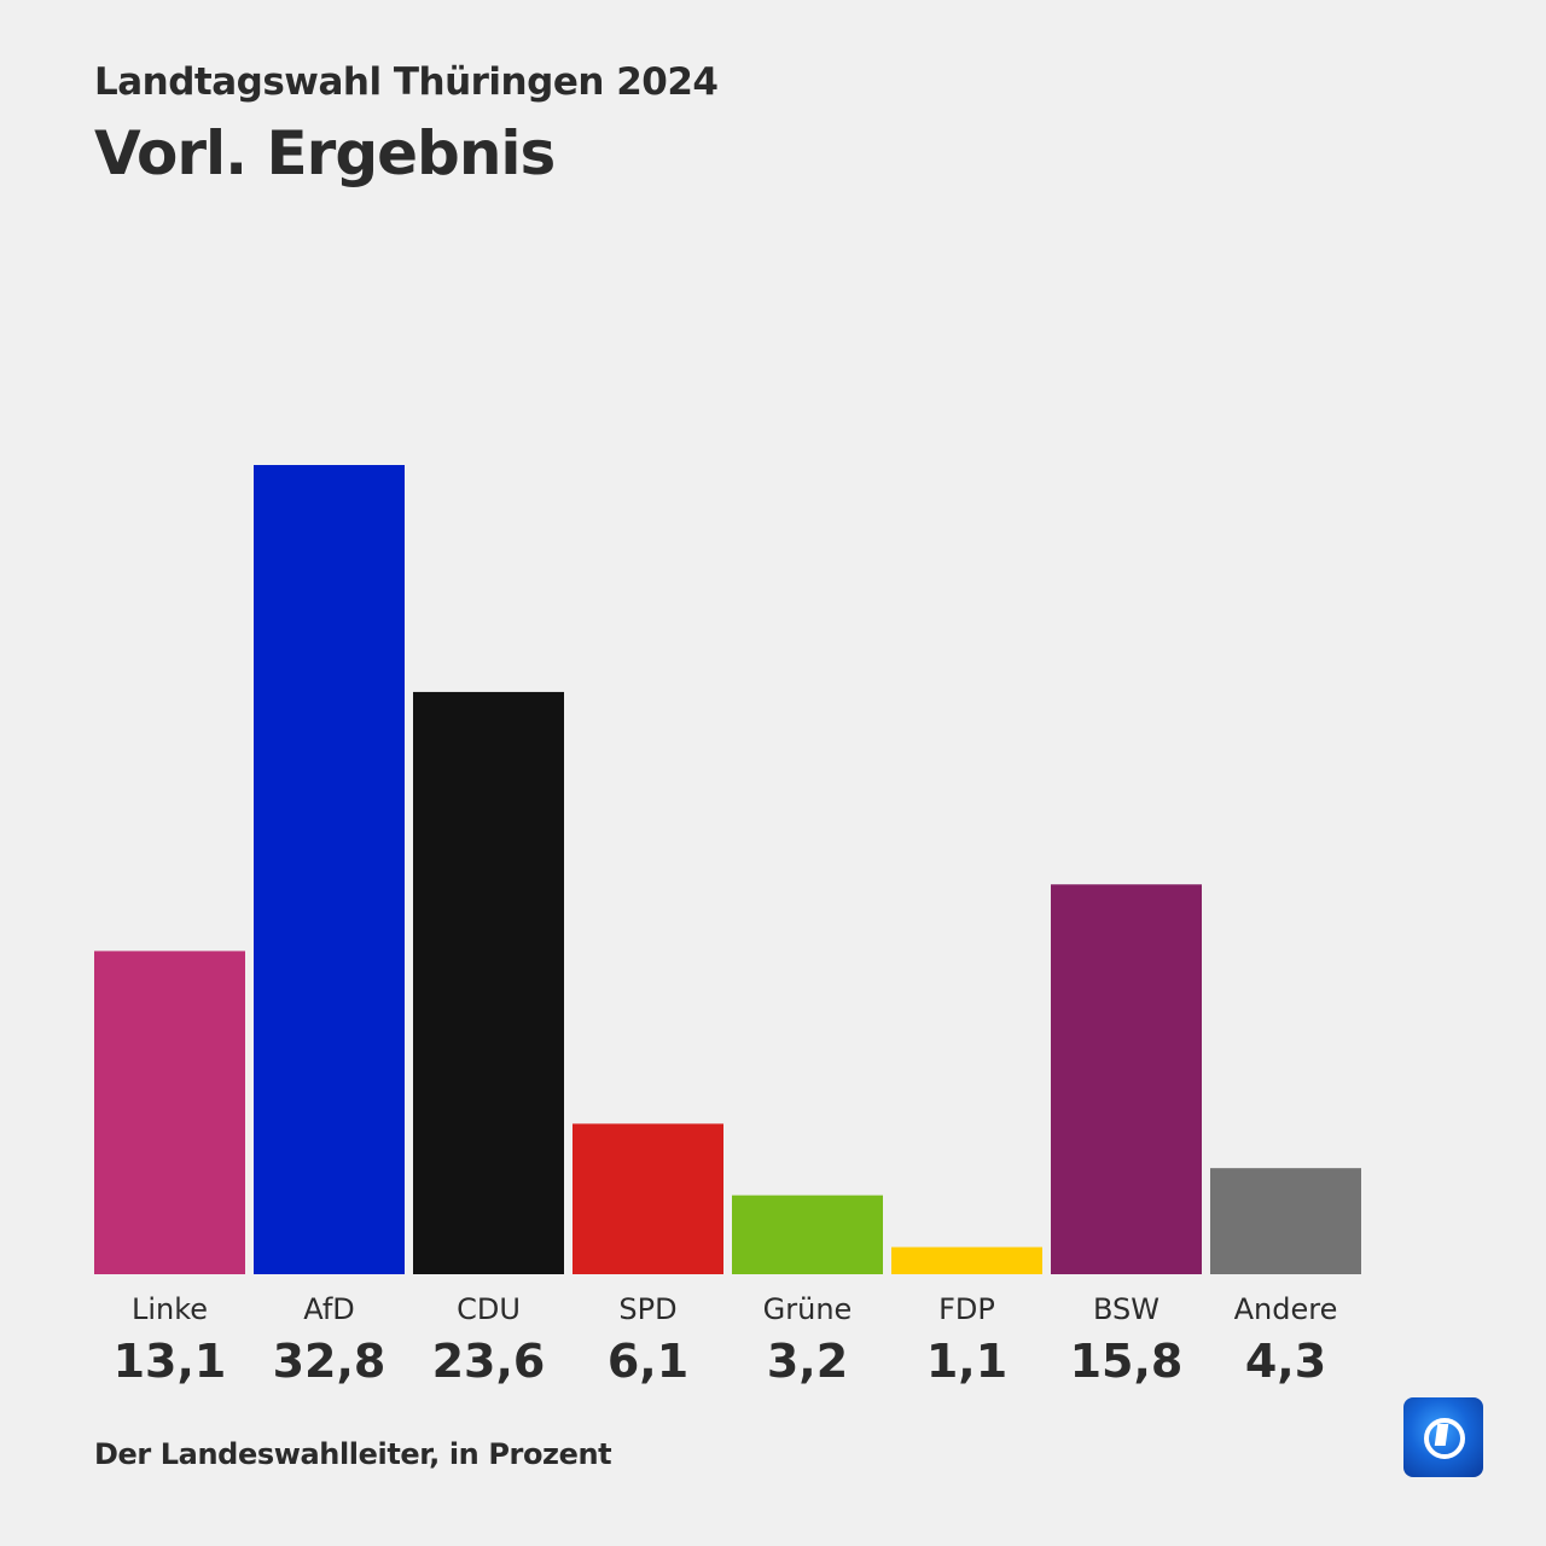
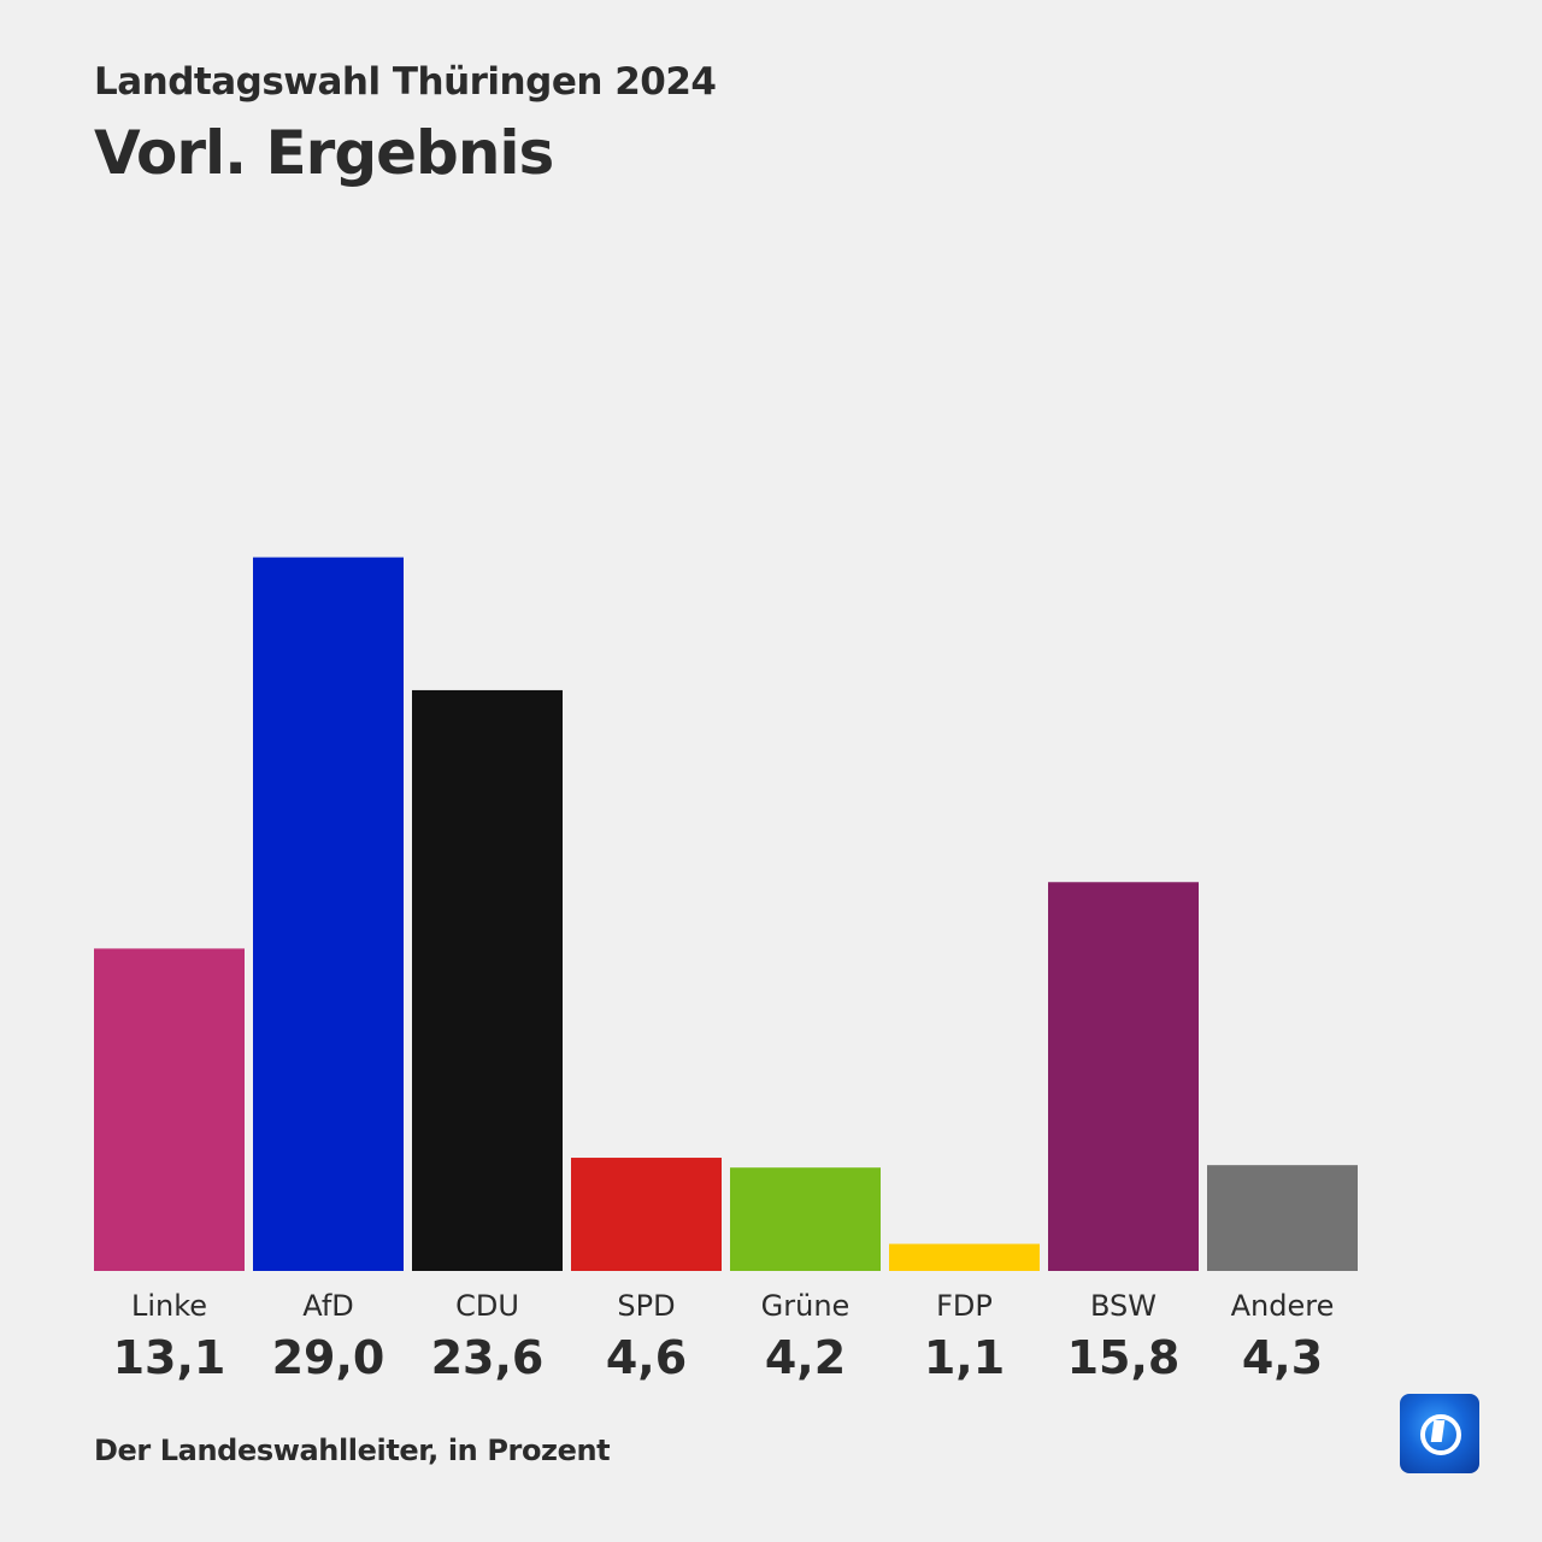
AfD: 32,8 -> 29,0
SPD: 6,1 -> 4,6
Grüne: 3,2 -> 4,2
